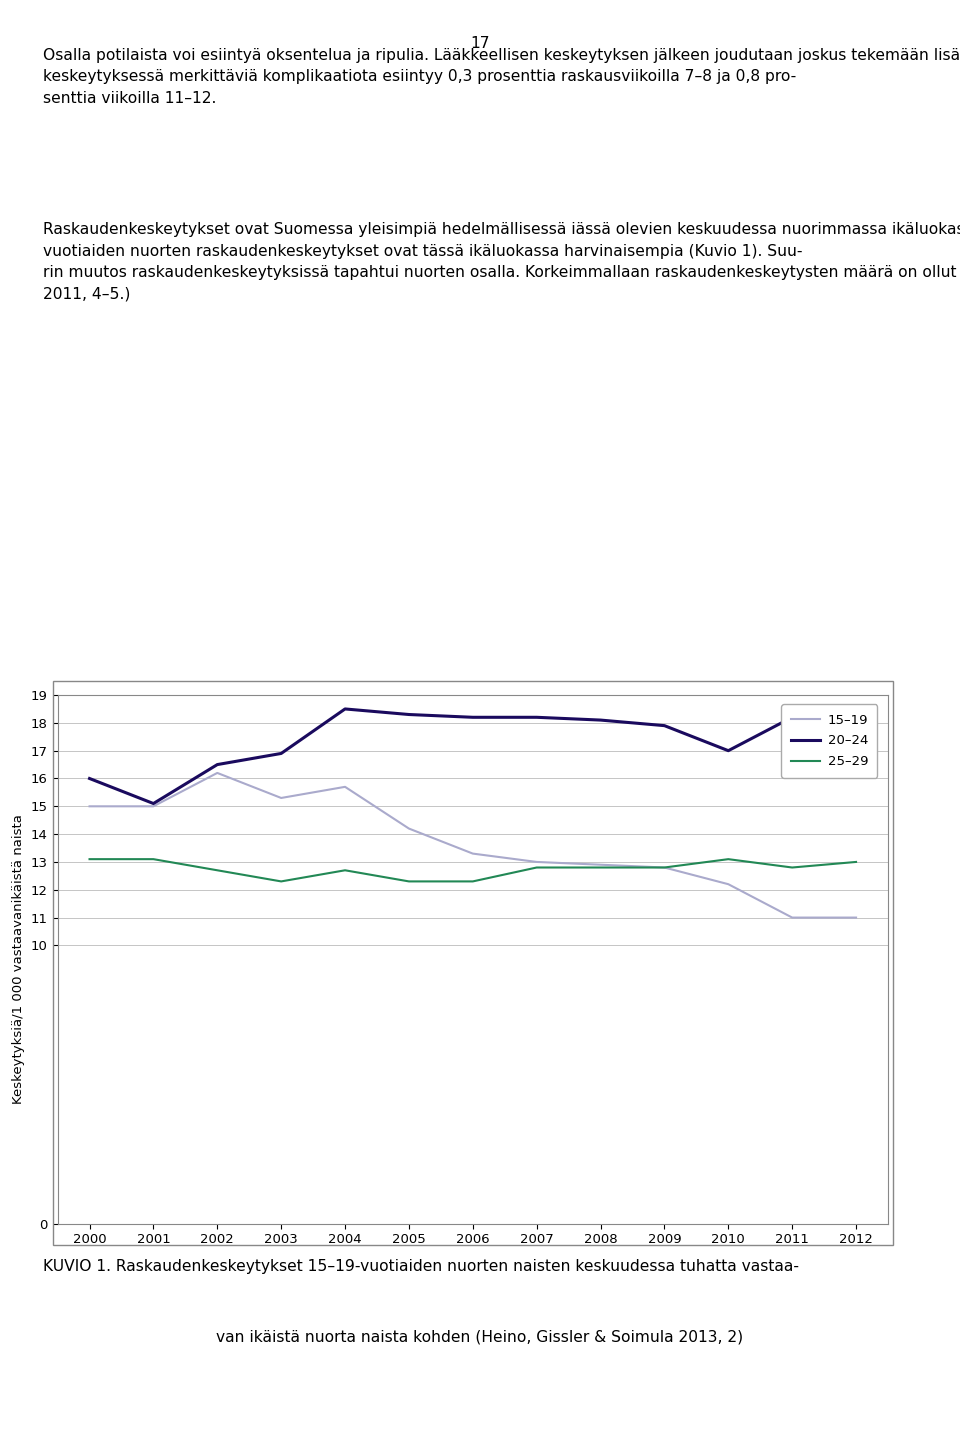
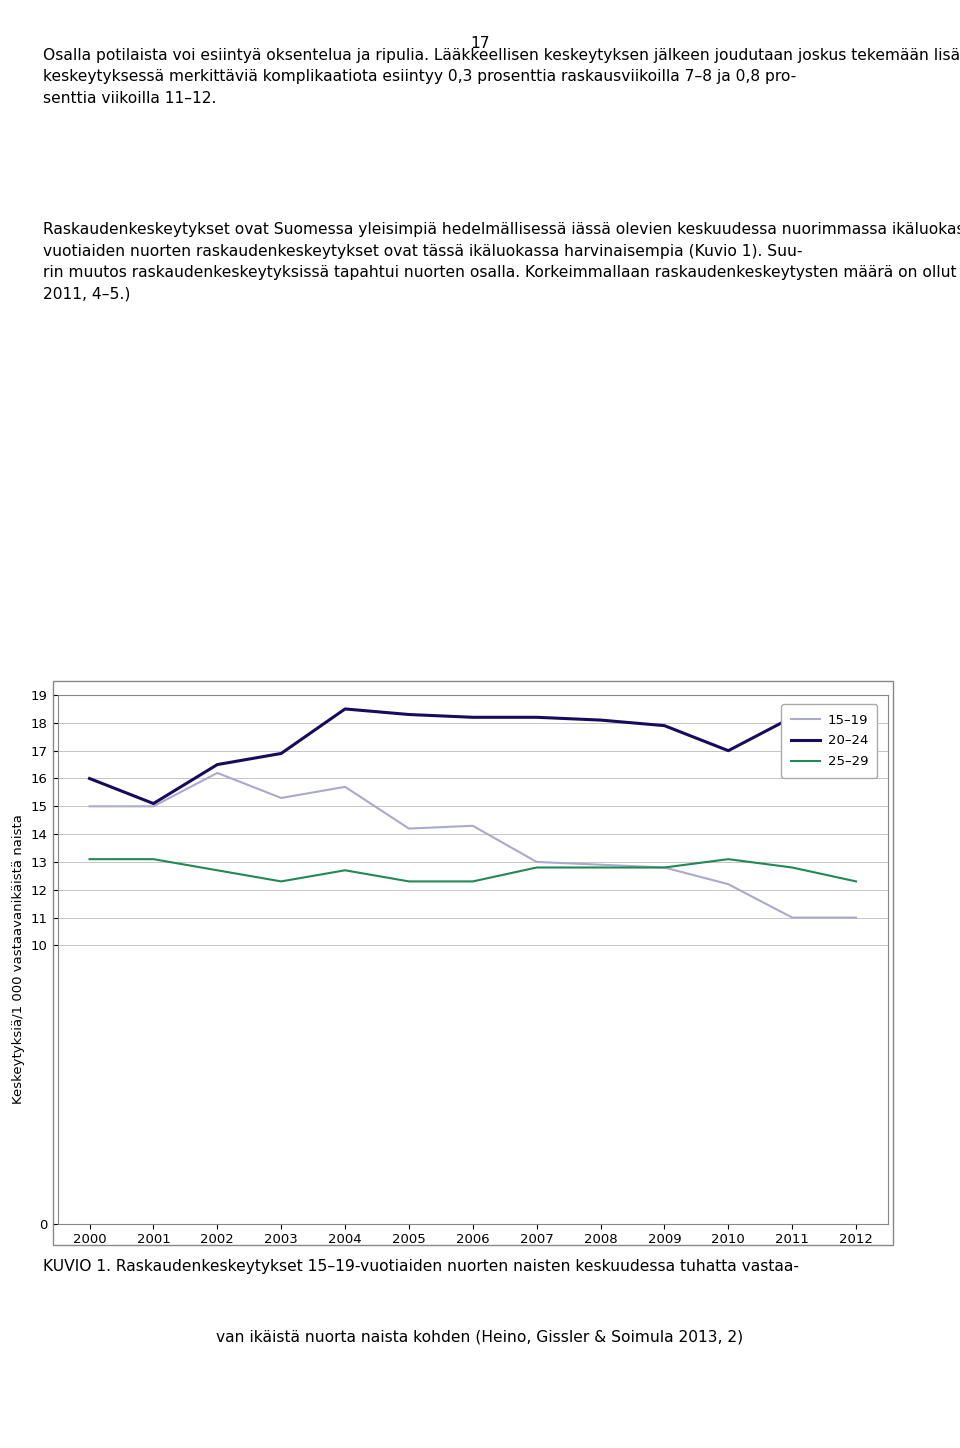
15–19/2006: 13.3 -> 14.3
25–29/2012: 13.0 -> 12.3
